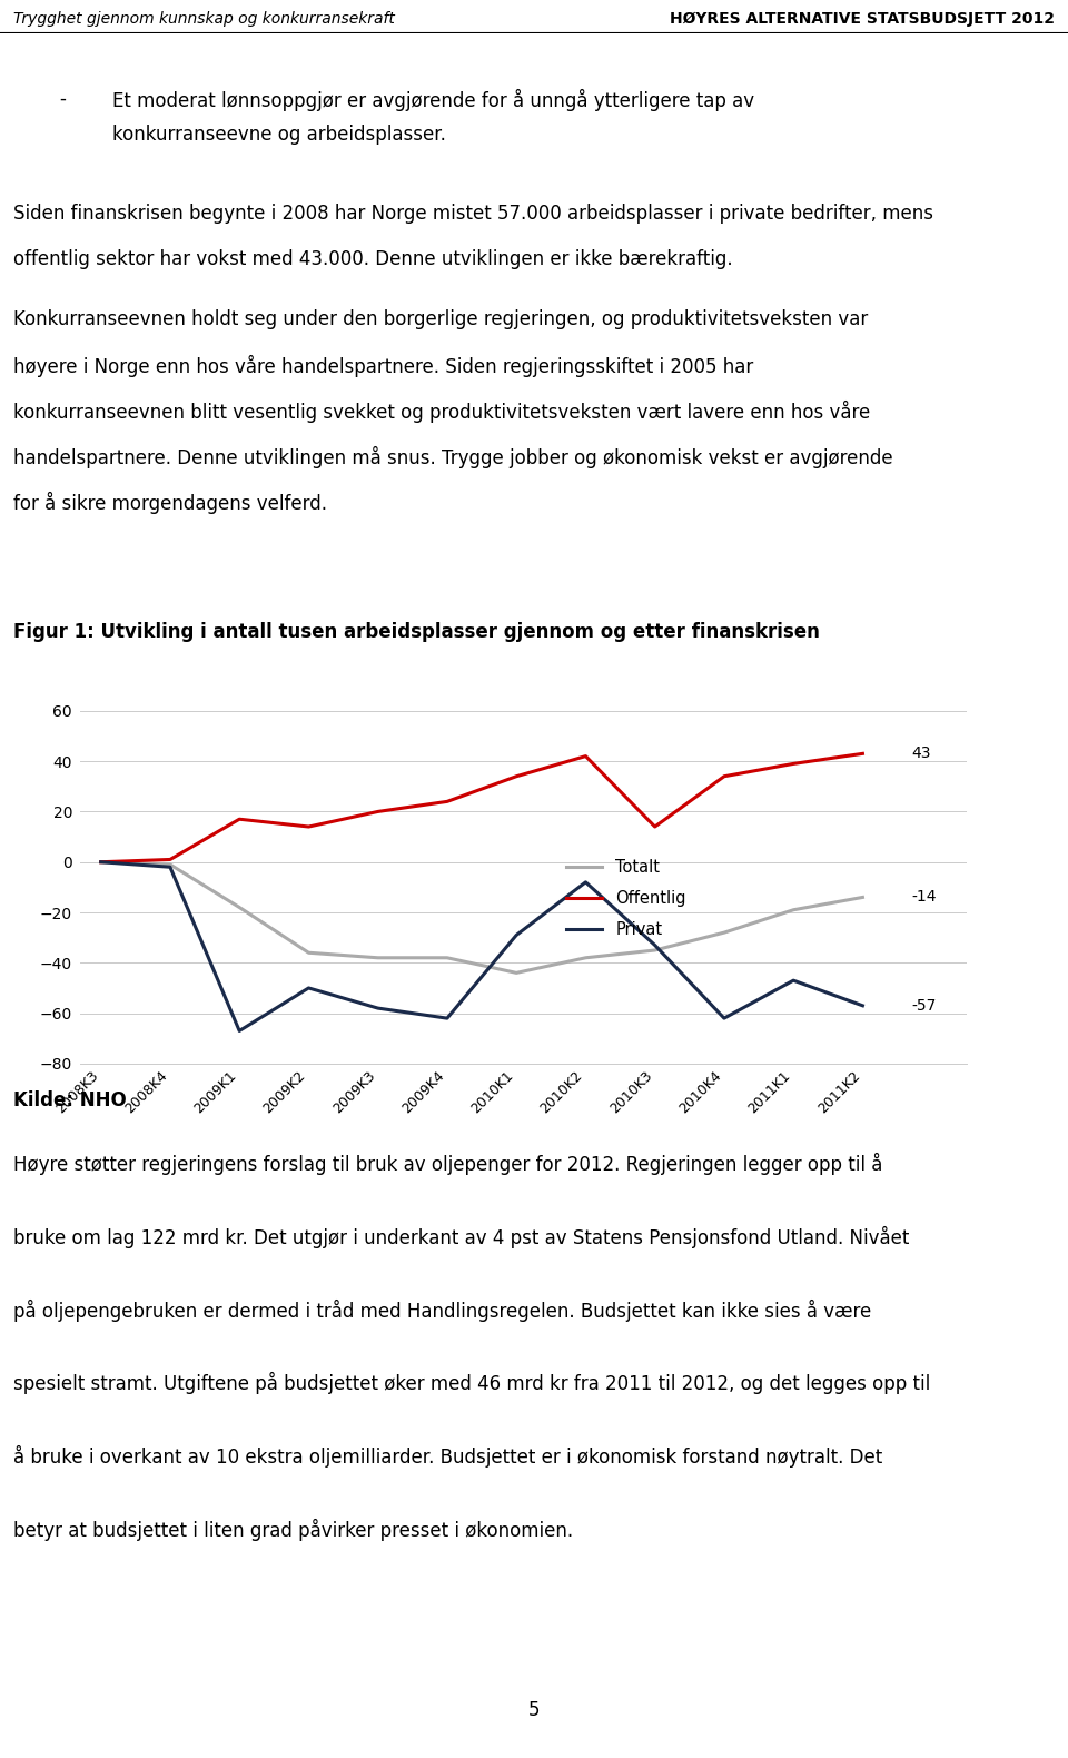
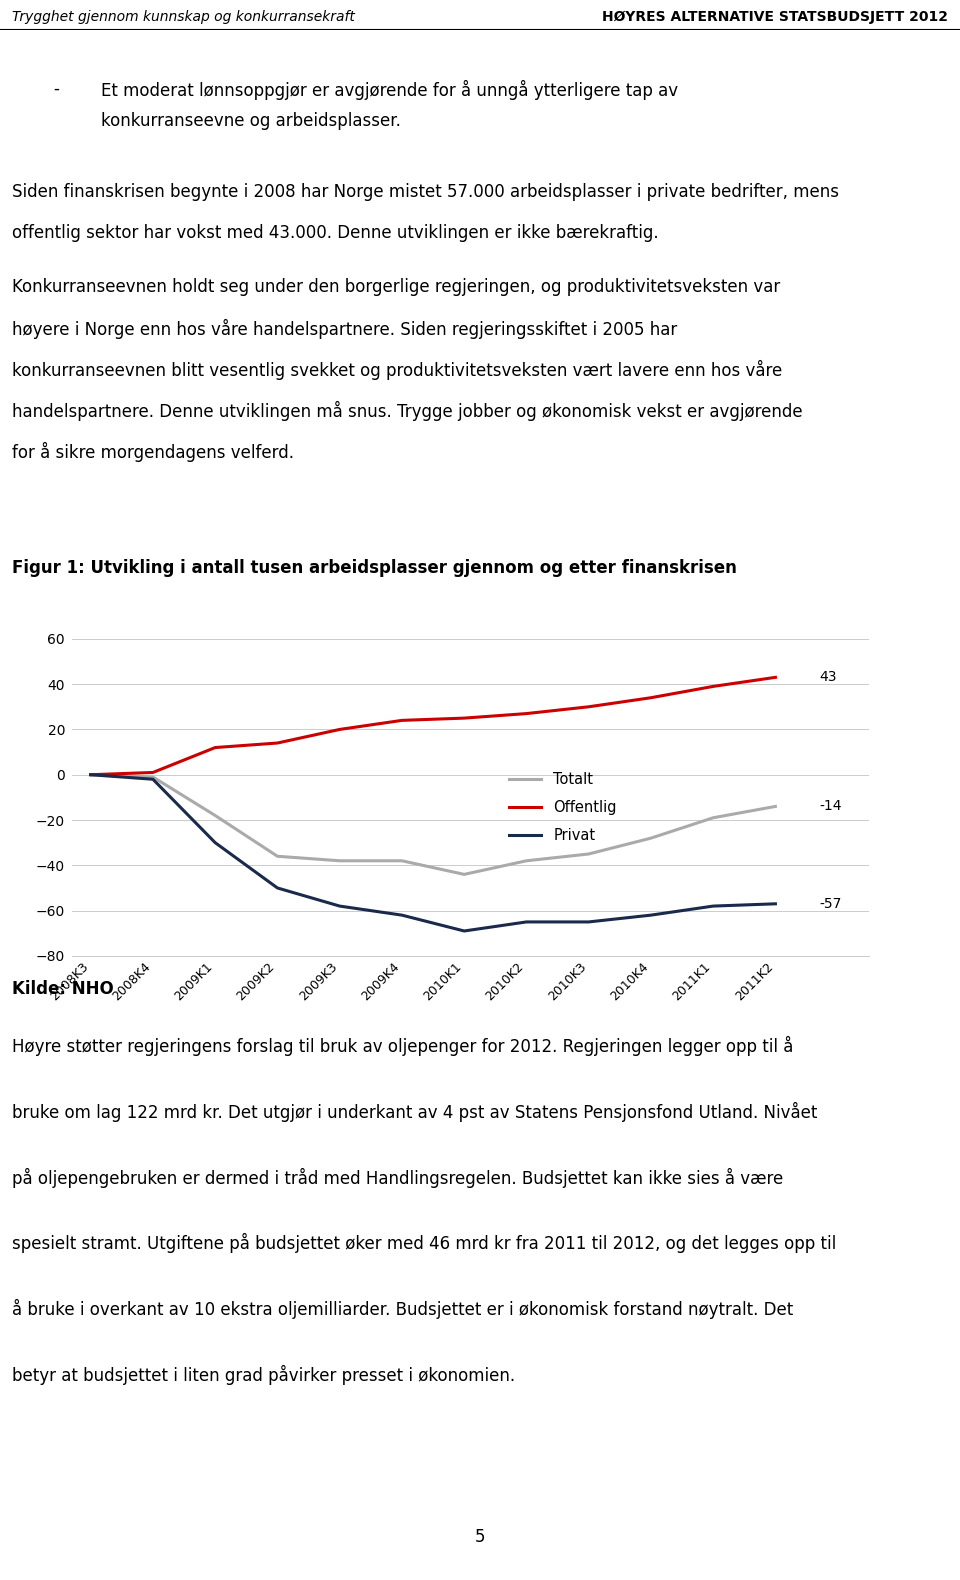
Offentlig/2009K1: 17 -> 12
Privat/2009K1: -67 -> -30
Offentlig/2010K1: 34 -> 25
Privat/2010K1: -29 -> -69
Offentlig/2010K2: 42 -> 27
Privat/2010K2: -8 -> -65
Offentlig/2010K3: 14 -> 30
Privat/2010K3: -33 -> -65
Privat/2011K1: -47 -> -58
